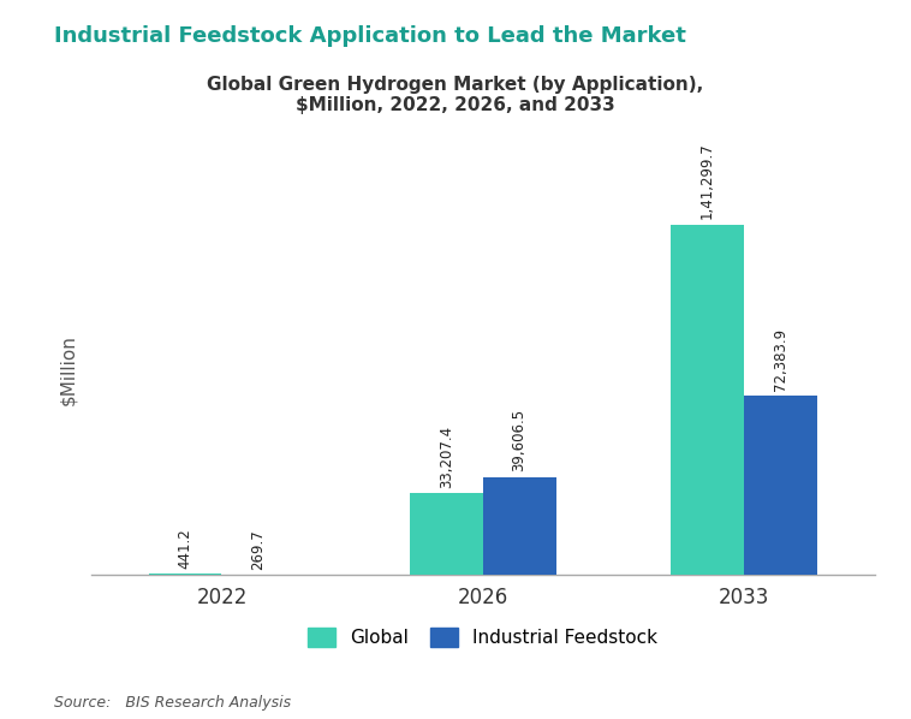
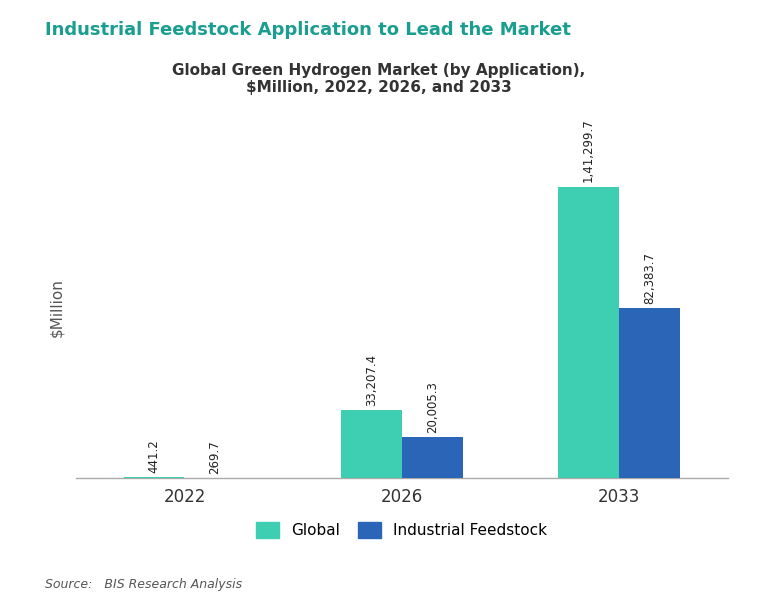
Industrial Feedstock/2026: 39,606.5 -> 20,005.3
Industrial Feedstock/2033: 72,383.9 -> 82,383.7
